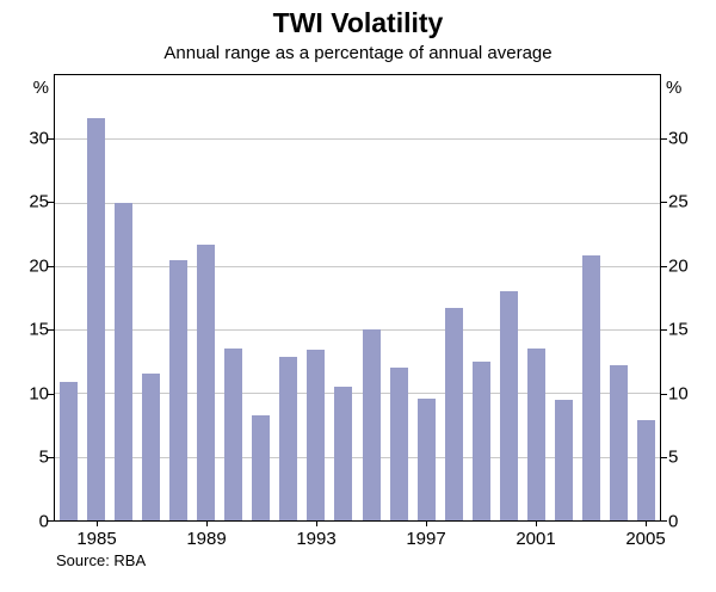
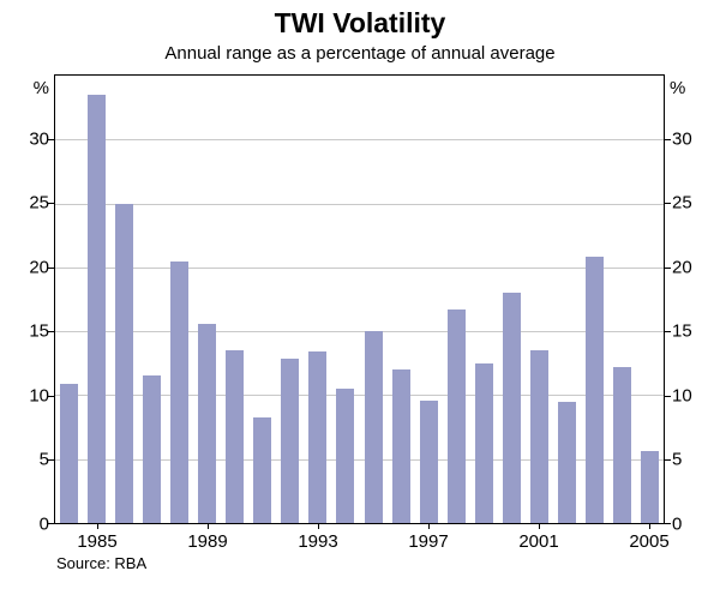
1985: 31.6 -> 33.5
1989: 21.7 -> 15.6
2005: 7.9 -> 5.6
